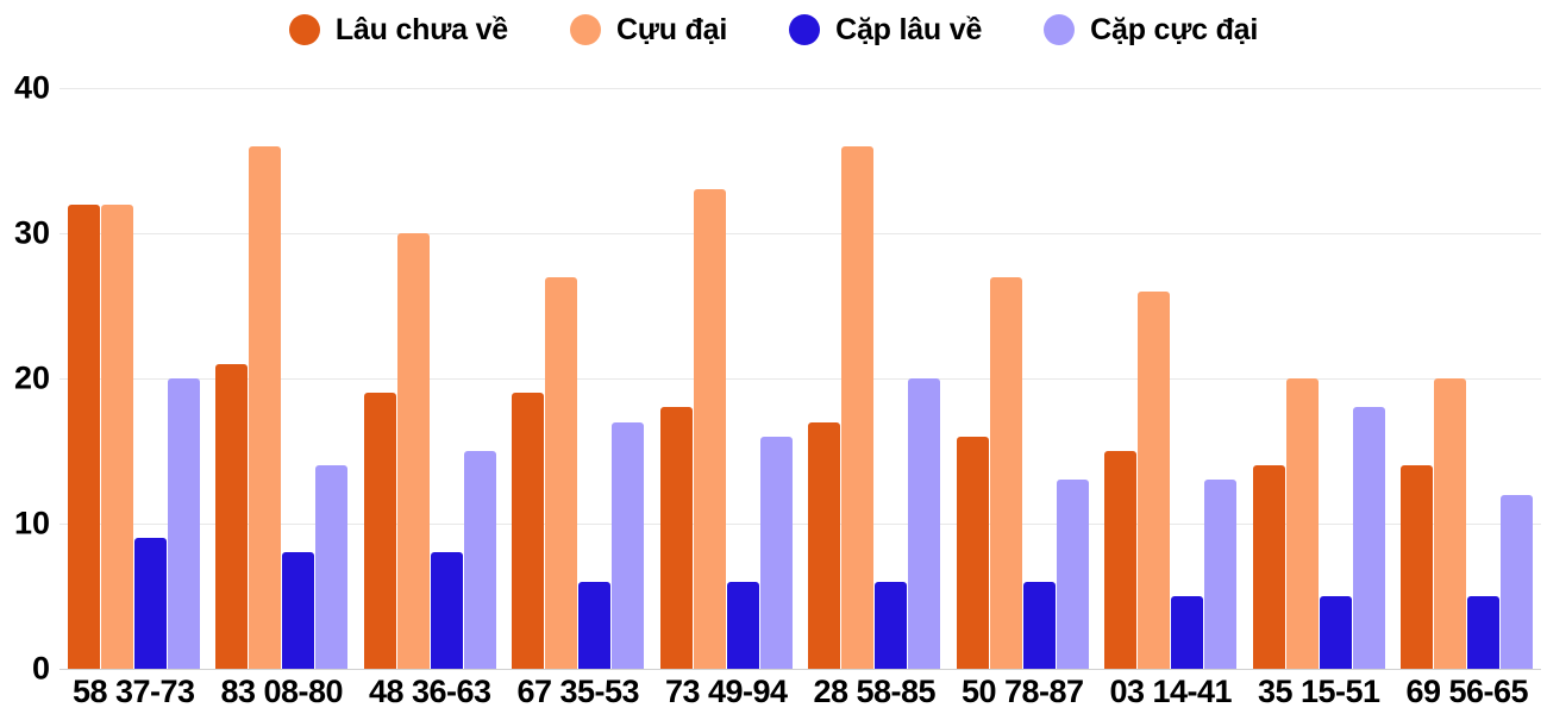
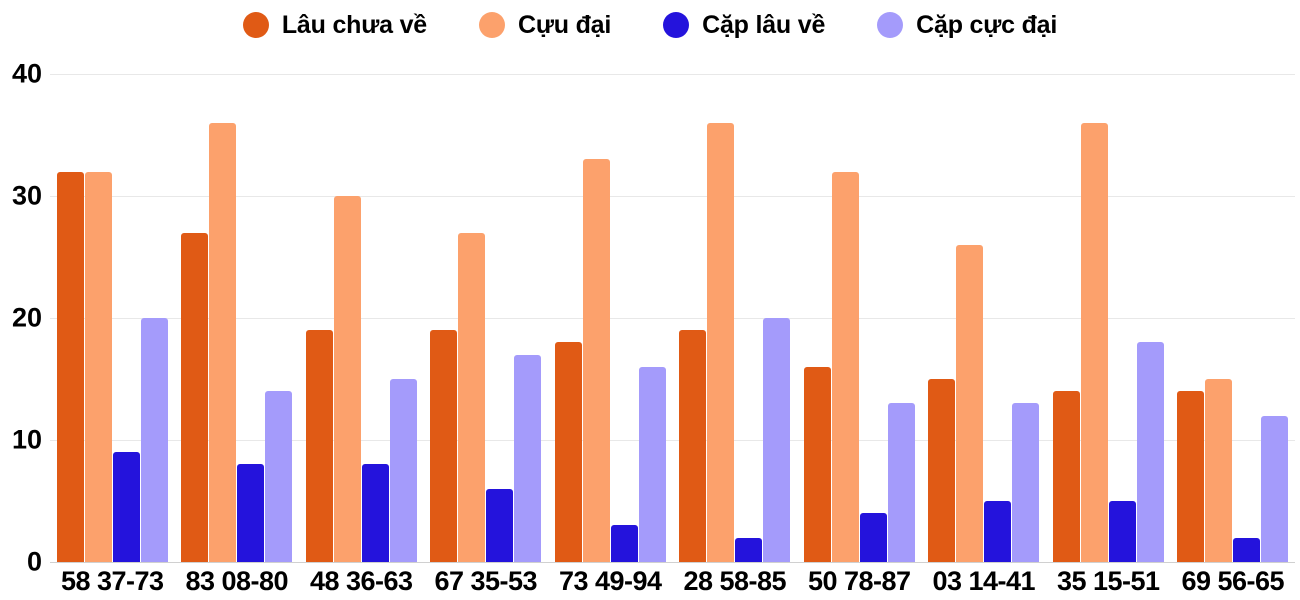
Lâu chưa về/83 08-80: 21 -> 27
Cặp lâu về/73 49-94: 6 -> 3
Lâu chưa về/28 58-85: 17 -> 19
Cặp lâu về/28 58-85: 6 -> 2
Cựu đại/50 78-87: 27 -> 32
Cặp lâu về/50 78-87: 6 -> 4
Cựu đại/35 15-51: 20 -> 36
Cựu đại/69 56-65: 20 -> 15
Cặp lâu về/69 56-65: 5 -> 2
